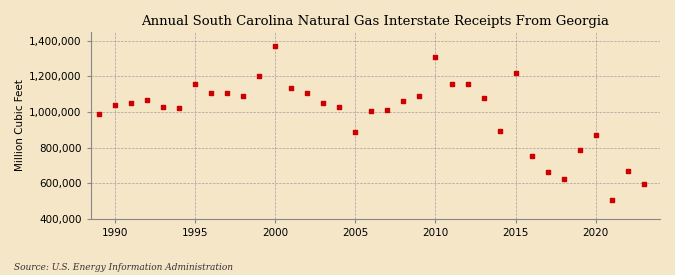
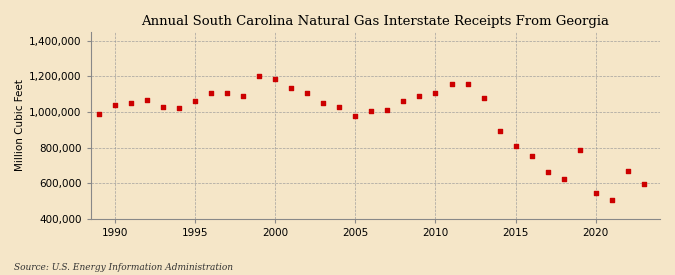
1995: 1,160,000 -> 1,060,000
2000: 1,370,000 -> 1,180,000
2005: 890,000 -> 980,000
2010: 1,310,000 -> 1,110,000
2015: 1,220,000 -> 810,000
2020: 870,000 -> 540,000
